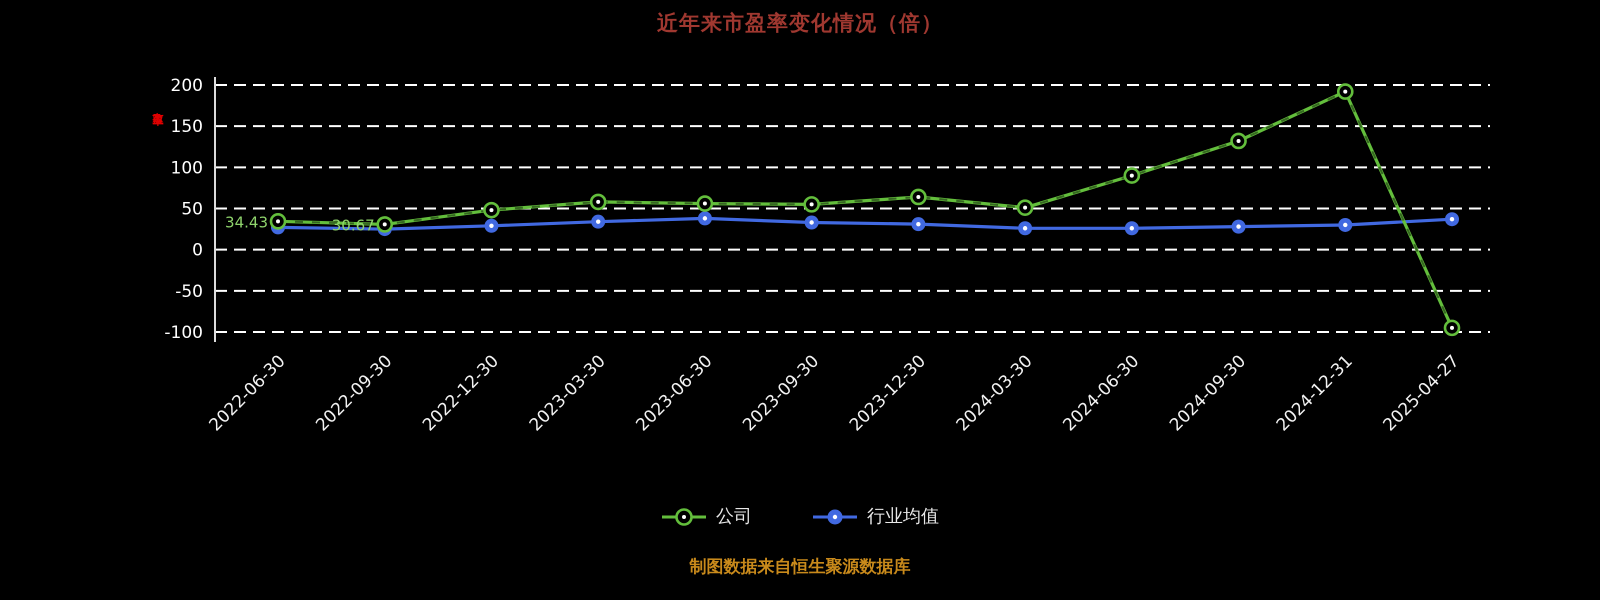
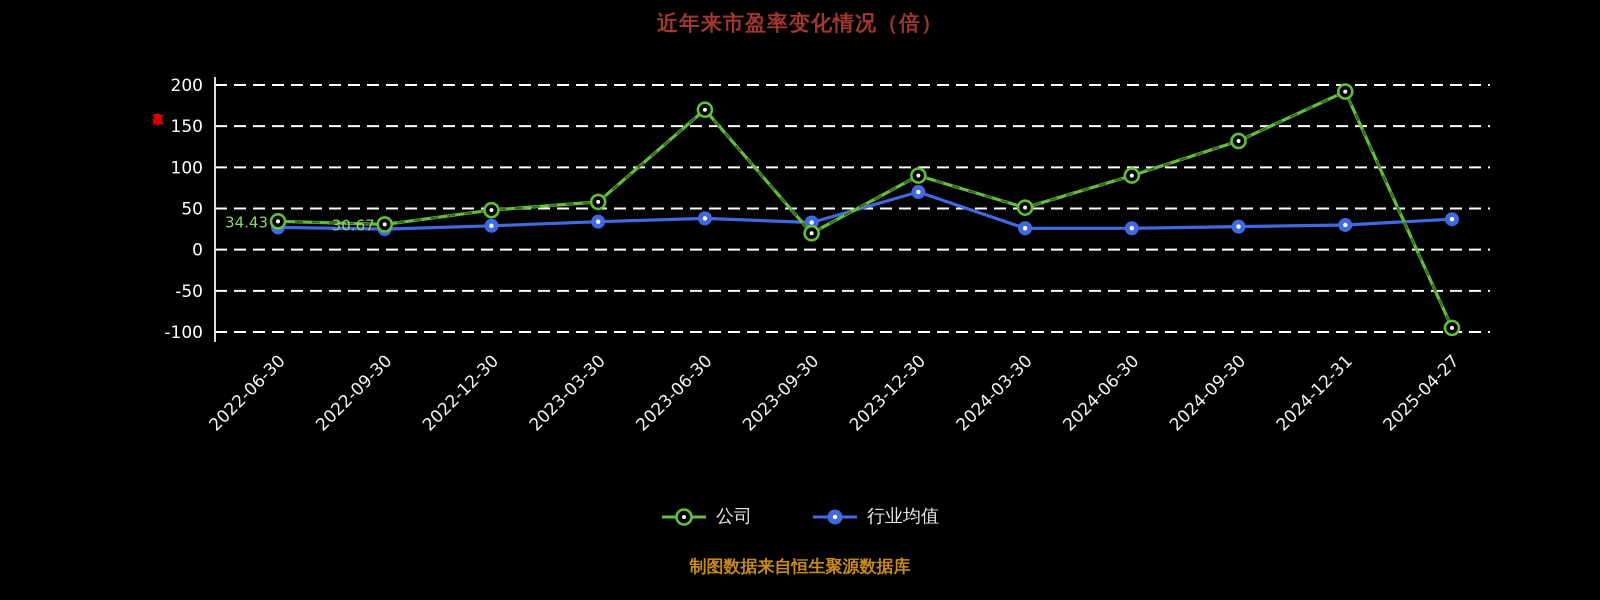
公司/2023-06-30: 60 -> 170
公司/2023-09-30: 60 -> 20
公司/2023-12-30: 60 -> 90
行业均值/2023-12-30: 30 -> 70
